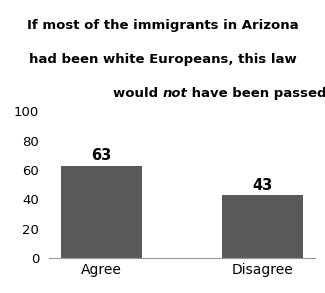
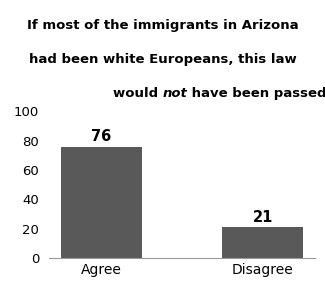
Agree: 63 -> 76
Disagree: 43 -> 21
